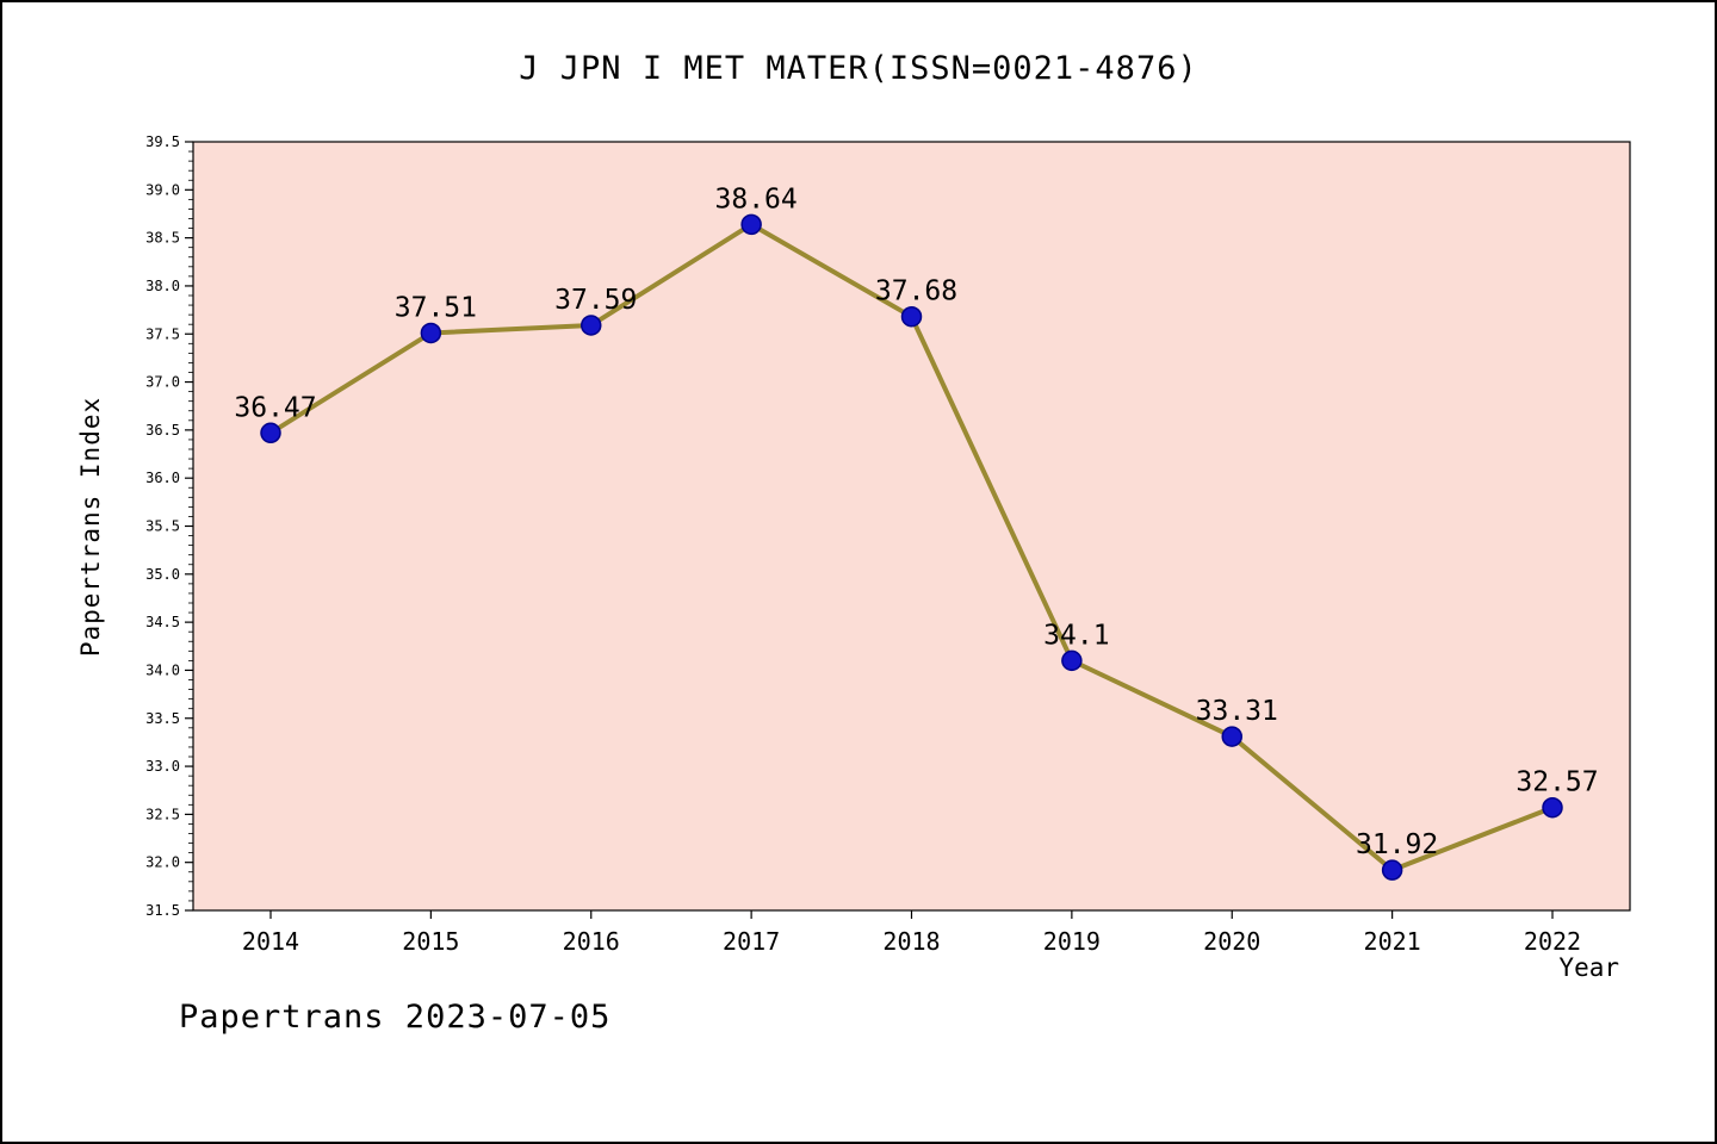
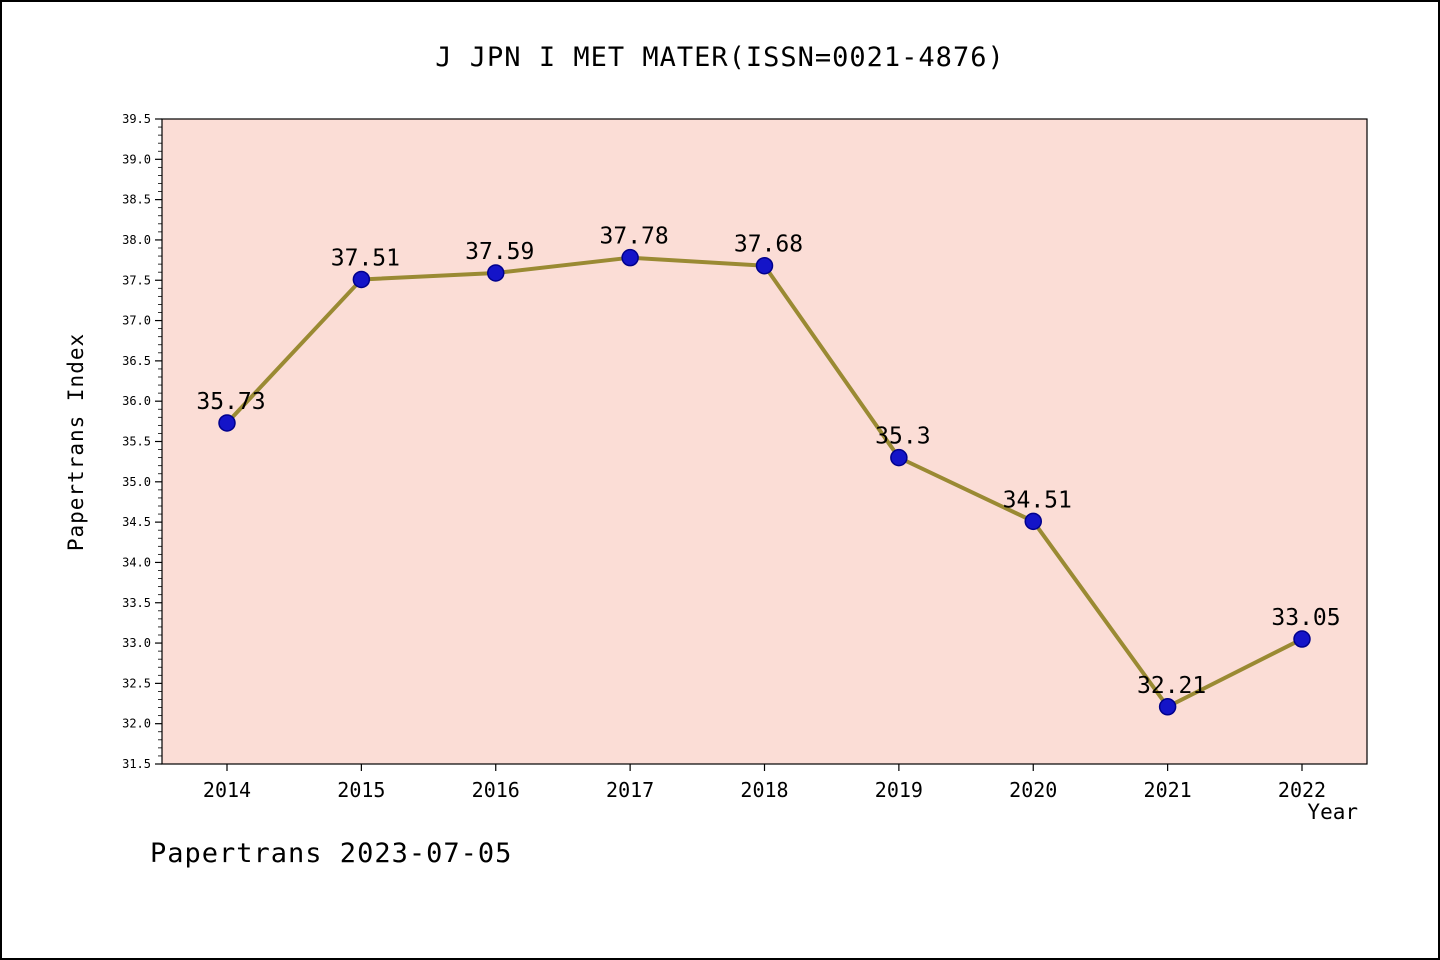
2014: 36.47 -> 35.73
2017: 38.64 -> 37.78
2019: 34.1 -> 35.3
2020: 33.31 -> 34.51
2021: 31.92 -> 32.21
2022: 32.57 -> 33.05
